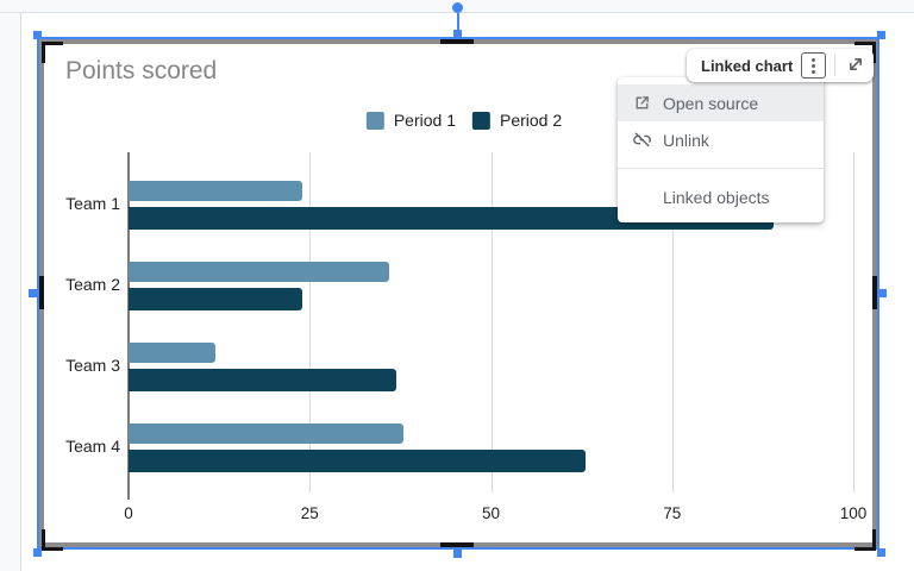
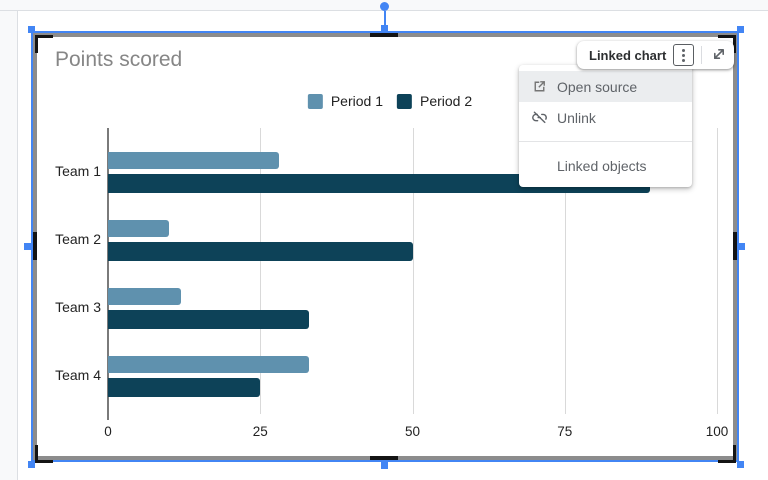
Period 1/Team 1: 24 -> 28
Period 1/Team 2: 36 -> 10
Period 2/Team 2: 24 -> 50
Period 2/Team 3: 37 -> 33
Period 1/Team 4: 38 -> 33
Period 2/Team 4: 63 -> 25
